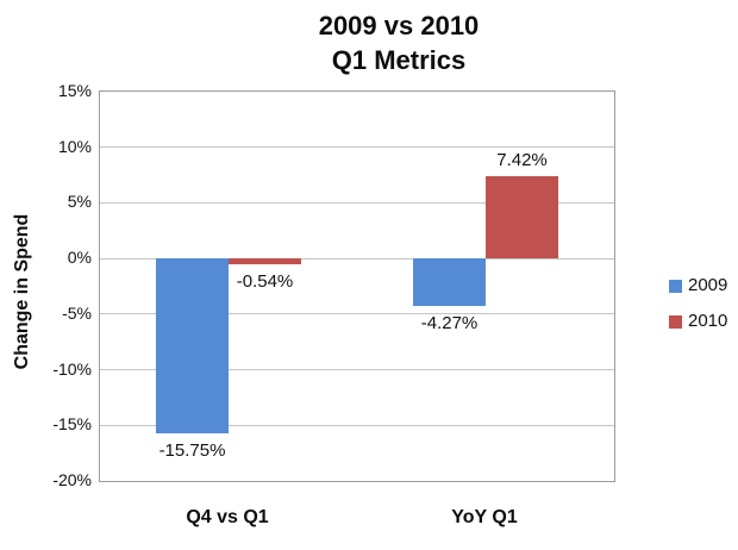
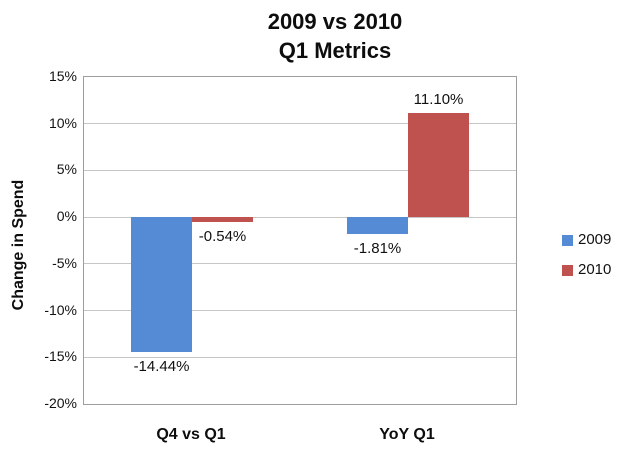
2009/Q4 vs Q1: -15.75% -> -14.44%
2009/YoY Q1: -4.27% -> -1.81%
2010/YoY Q1: 7.42% -> 11.10%
